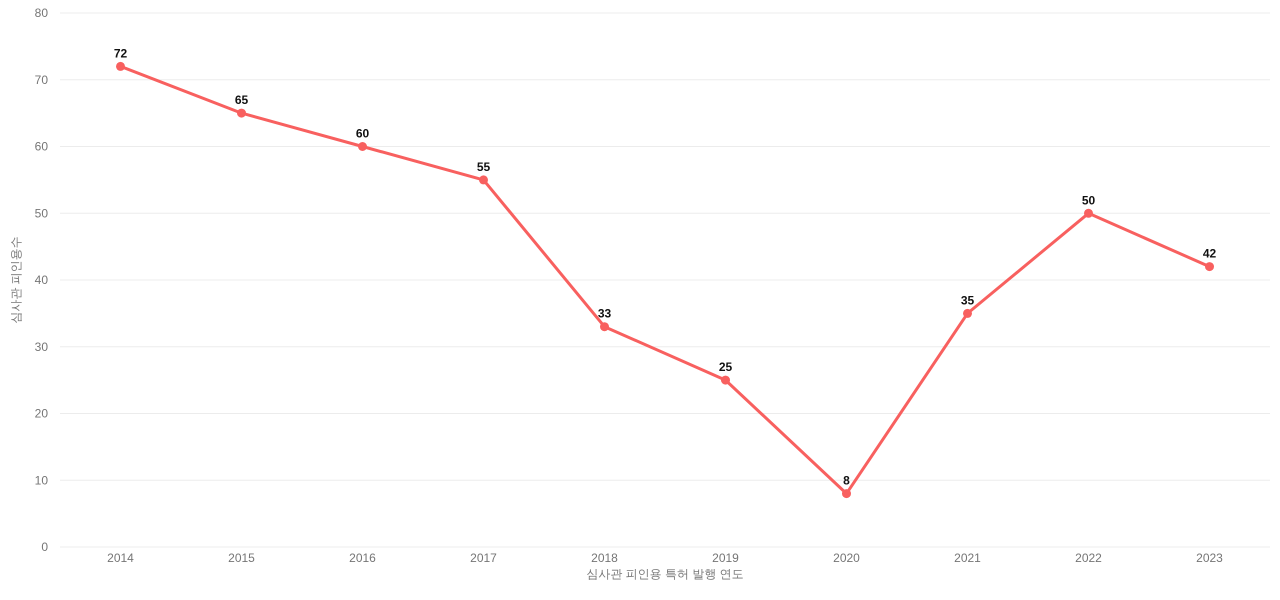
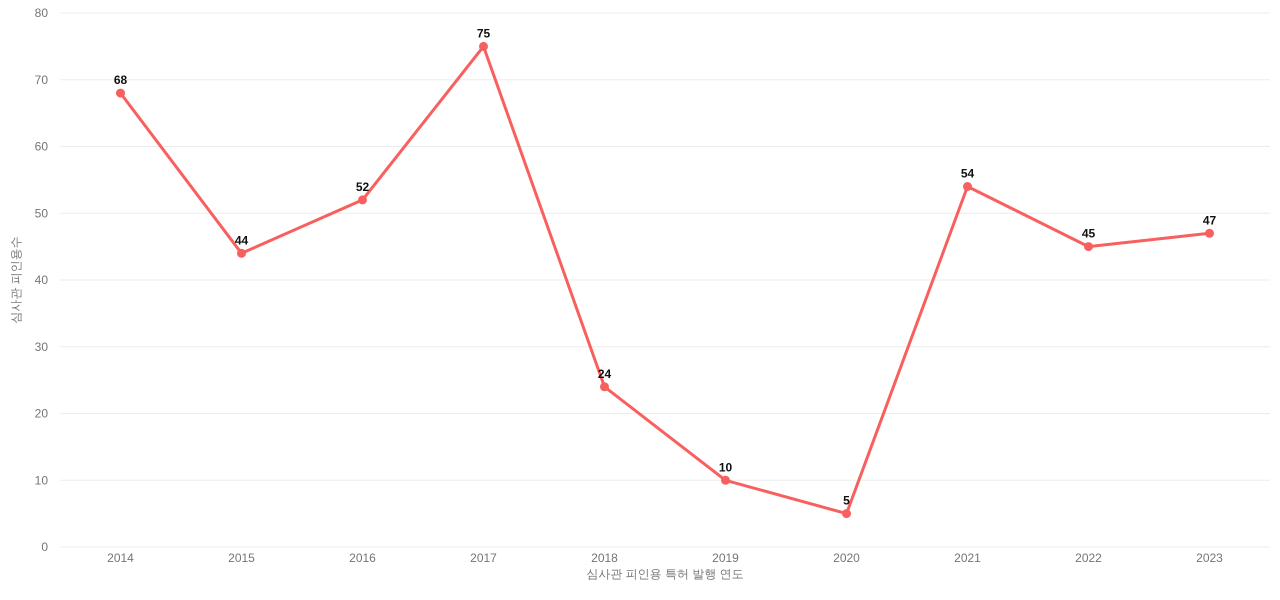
2014: 72 -> 68
2015: 65 -> 44
2016: 60 -> 52
2017: 55 -> 75
2018: 33 -> 24
2019: 25 -> 10
2020: 8 -> 5
2021: 35 -> 54
2022: 50 -> 45
2023: 42 -> 47
